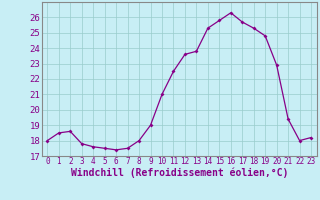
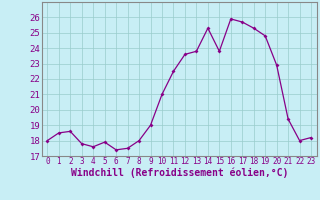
5: 17.5 -> 17.9
15: 25.8 -> 23.8
16: 26.3 -> 25.9
